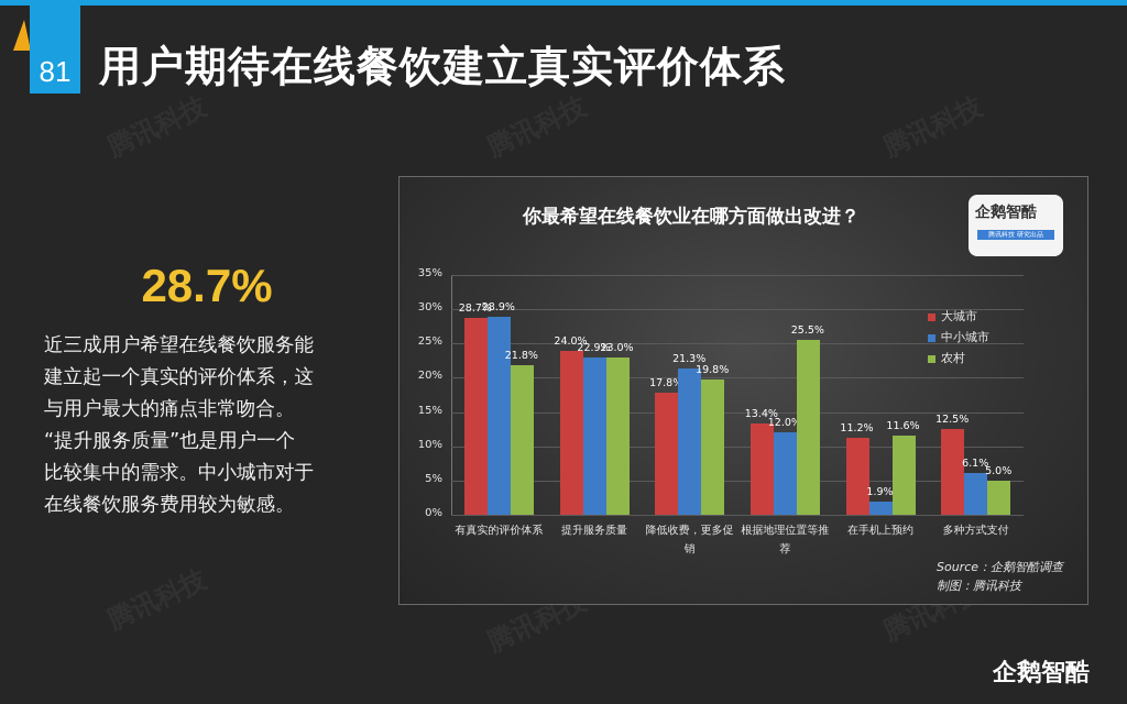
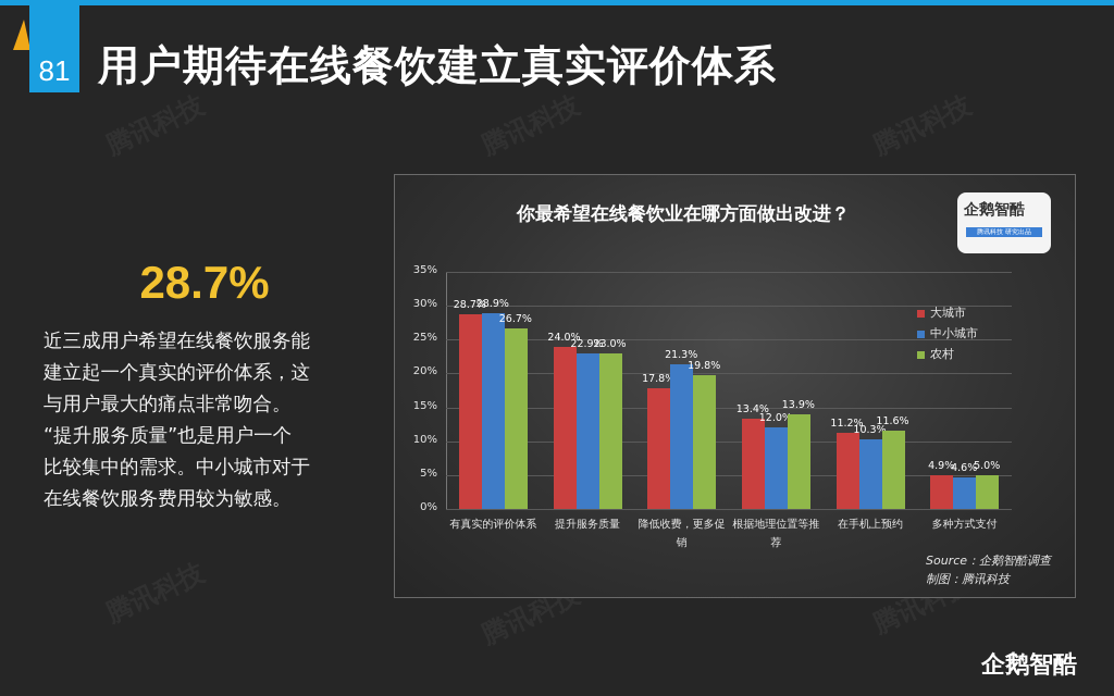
农村/有真实的评价体系: 21.8% -> 26.7%
农村/根据地理位置等推荐: 25.5% -> 13.9%
中小城市/在手机上预约: 1.9% -> 10.3%
大城市/多种方式支付: 12.5% -> 4.9%
中小城市/多种方式支付: 6.1% -> 4.6%
